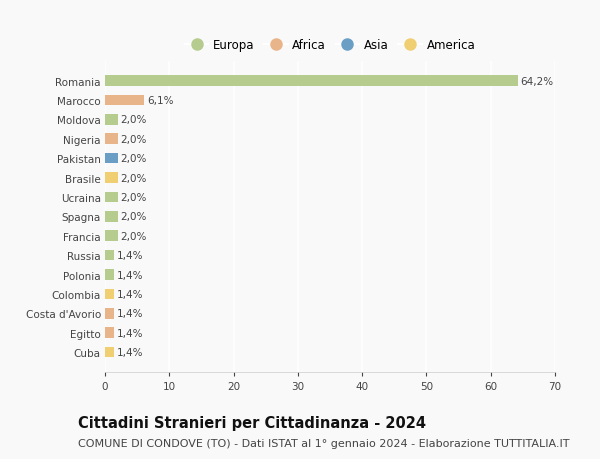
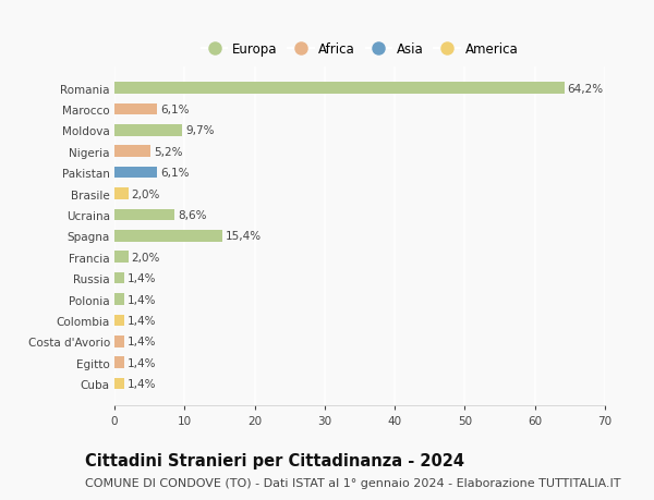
Moldova: 2,0% -> 9,7%
Nigeria: 2,0% -> 5,2%
Pakistan: 2,0% -> 6,1%
Ucraina: 2,0% -> 8,6%
Spagna: 2,0% -> 15,4%
